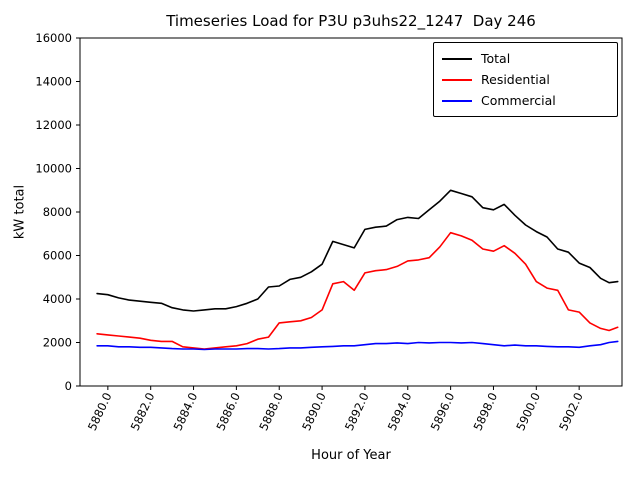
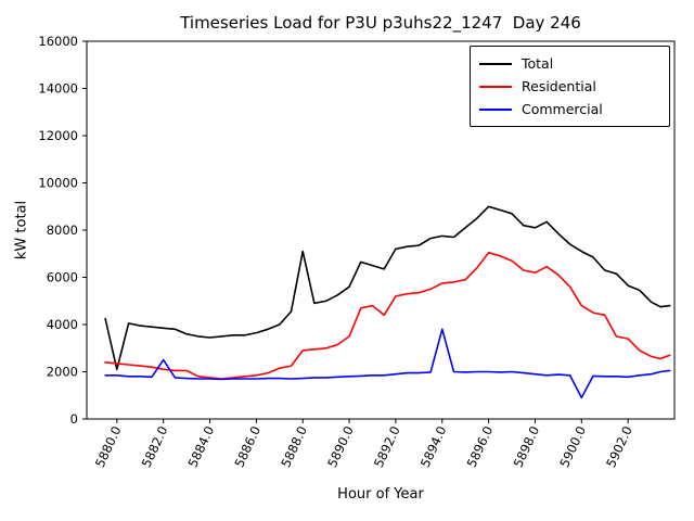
Total/5880.0: 4200 -> 2100
Commercial/5882.0: 1800 -> 2500
Total/5888.0: 4600 -> 7100
Commercial/5894.0: 2000 -> 3800
Commercial/5900.0: 1800 -> 900
